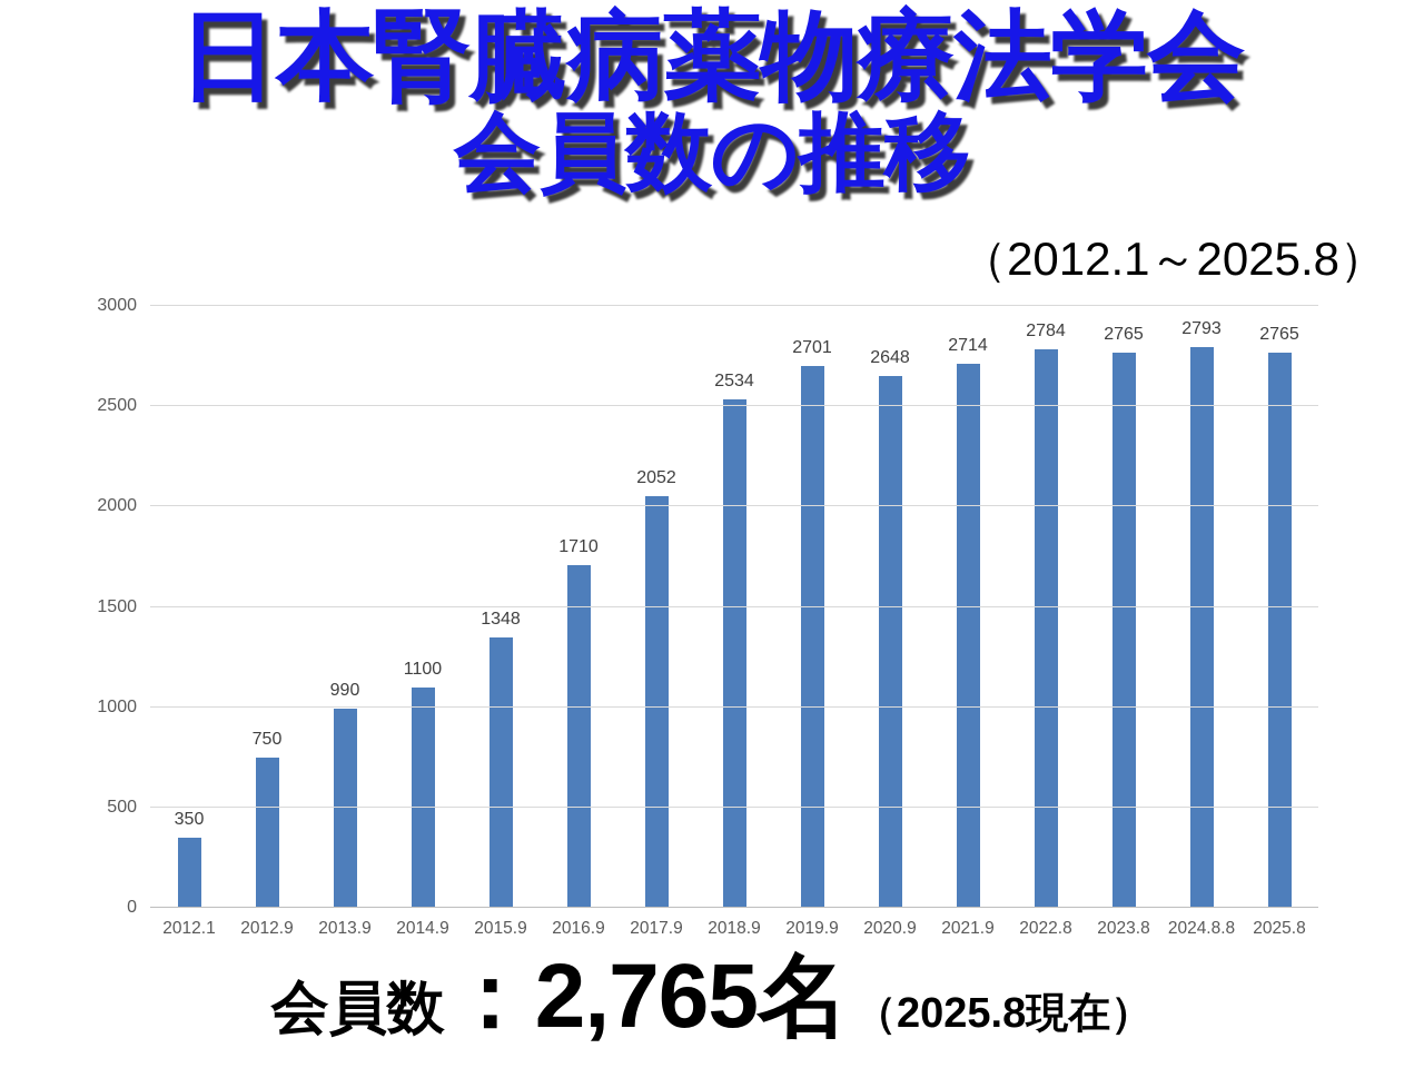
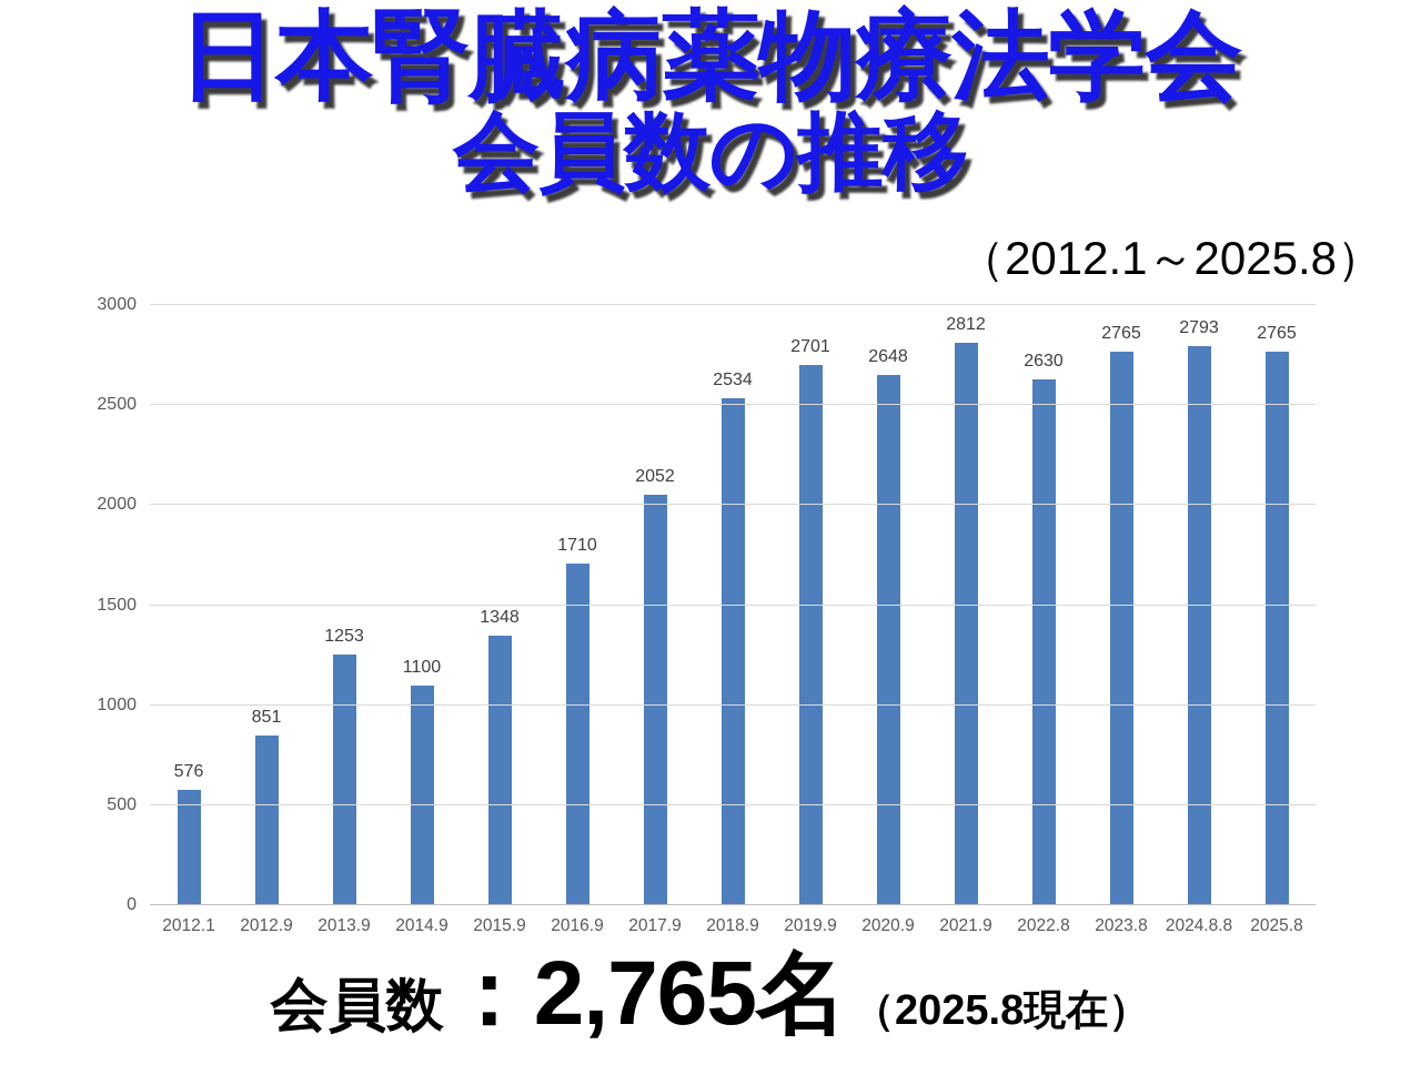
2012.1: 350 -> 576
2012.9: 750 -> 851
2013.9: 990 -> 1253
2021.9: 2714 -> 2812
2022.8: 2784 -> 2630
